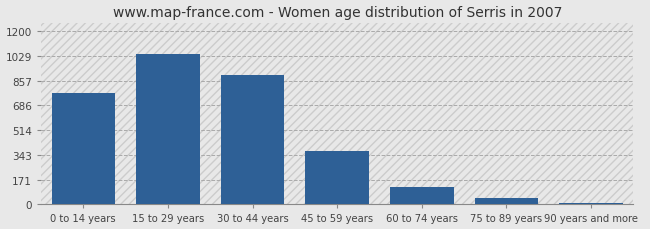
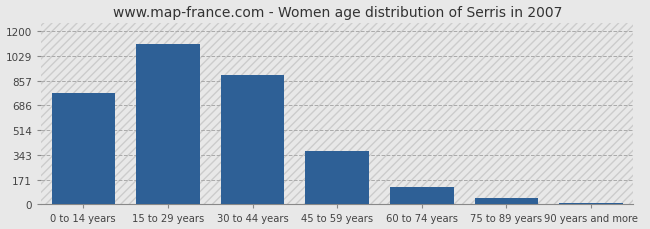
15 to 29 years: 1040 -> 1110
